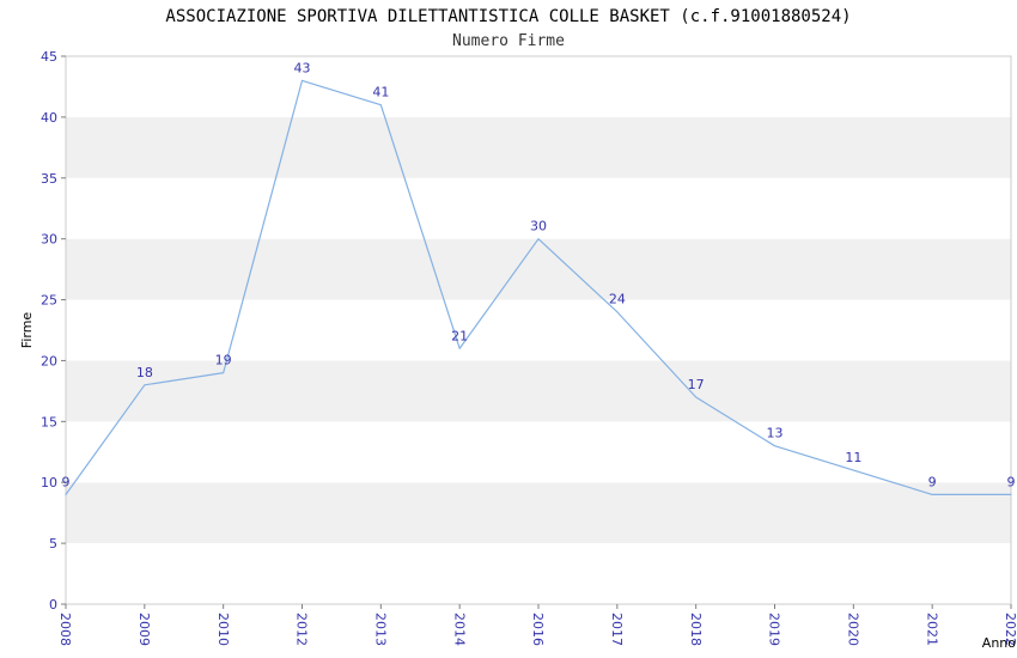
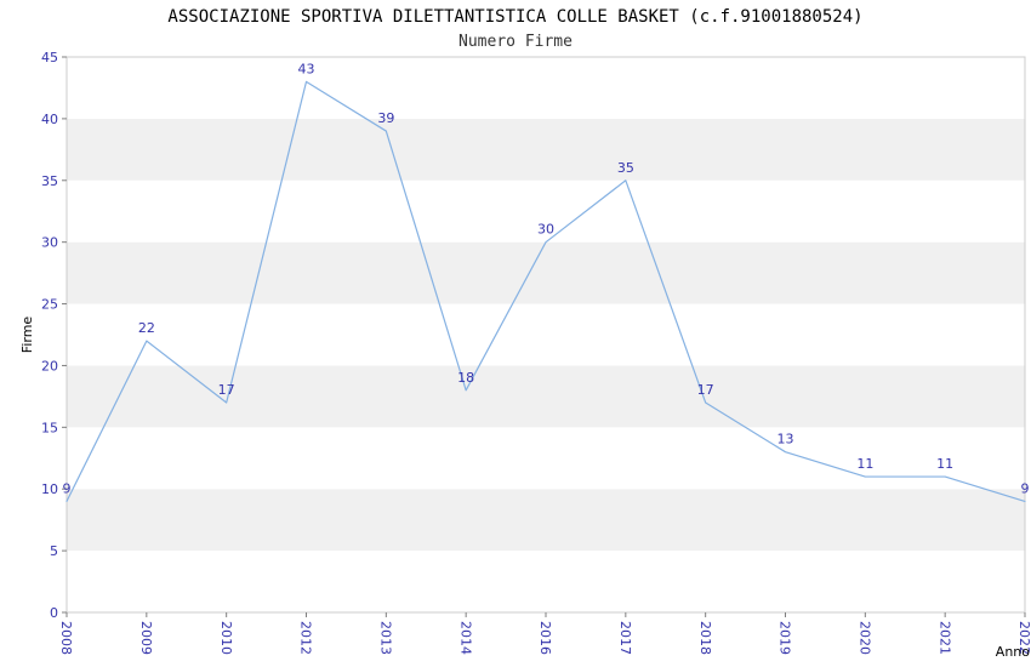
2009: 18 -> 22
2010: 19 -> 17
2013: 41 -> 39
2014: 21 -> 18
2017: 24 -> 35
2021: 9 -> 11
